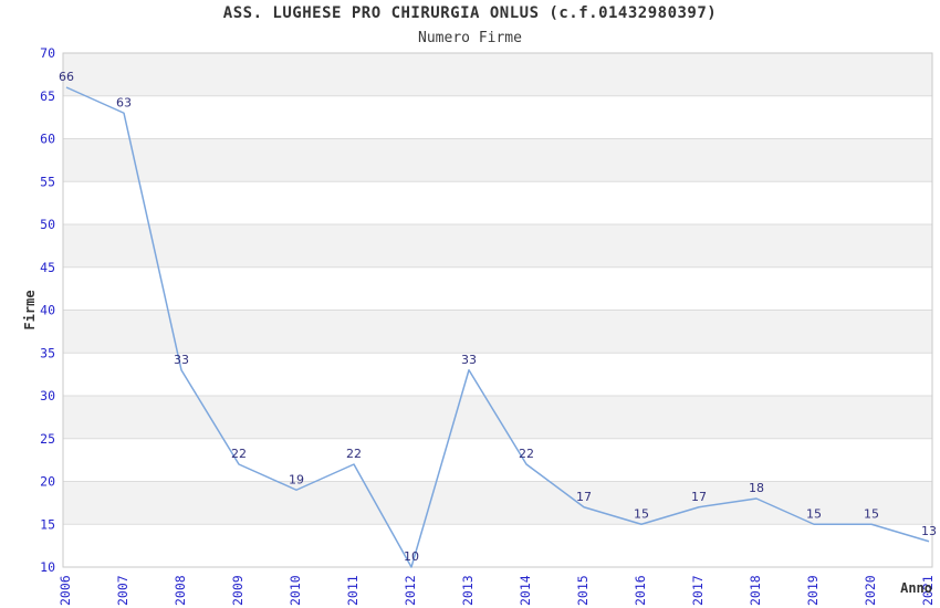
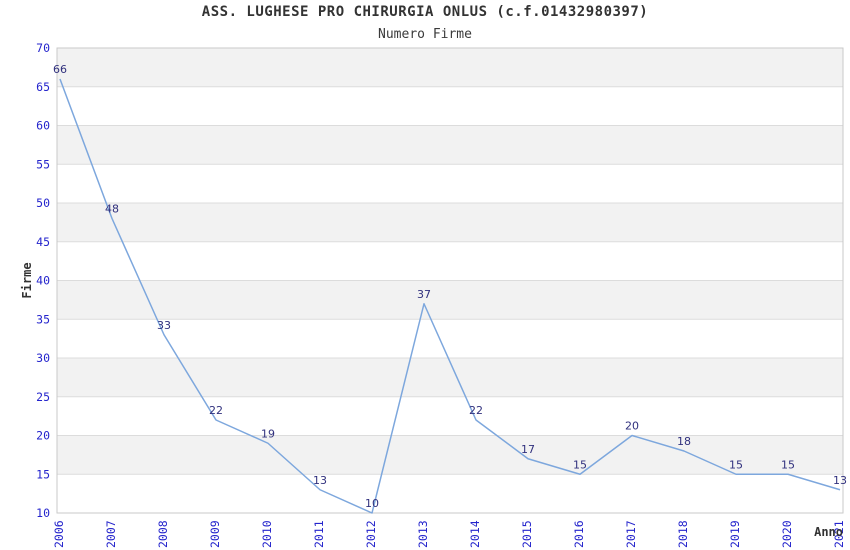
2007: 63 -> 48
2011: 22 -> 13
2013: 33 -> 37
2017: 17 -> 20
